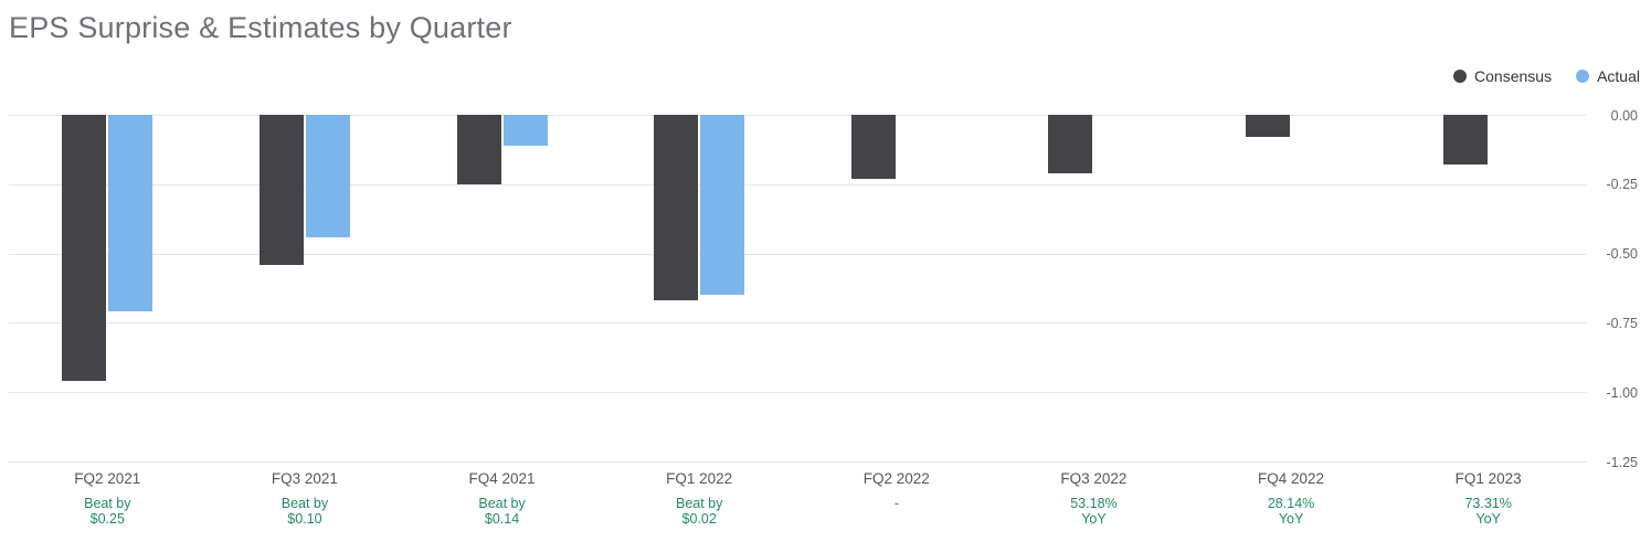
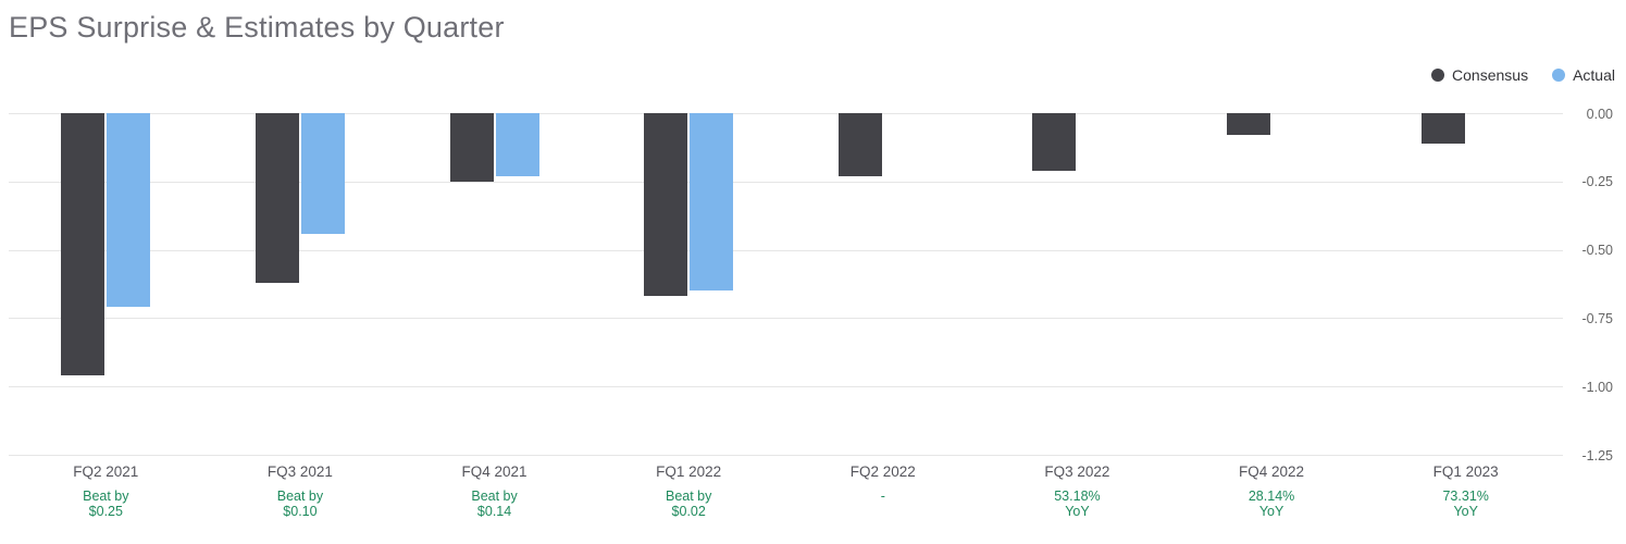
Consensus/FQ3 2021: -0.54 -> -0.62
Actual/FQ4 2021: -0.11 -> -0.23
Consensus/FQ1 2023: -0.18 -> -0.11
